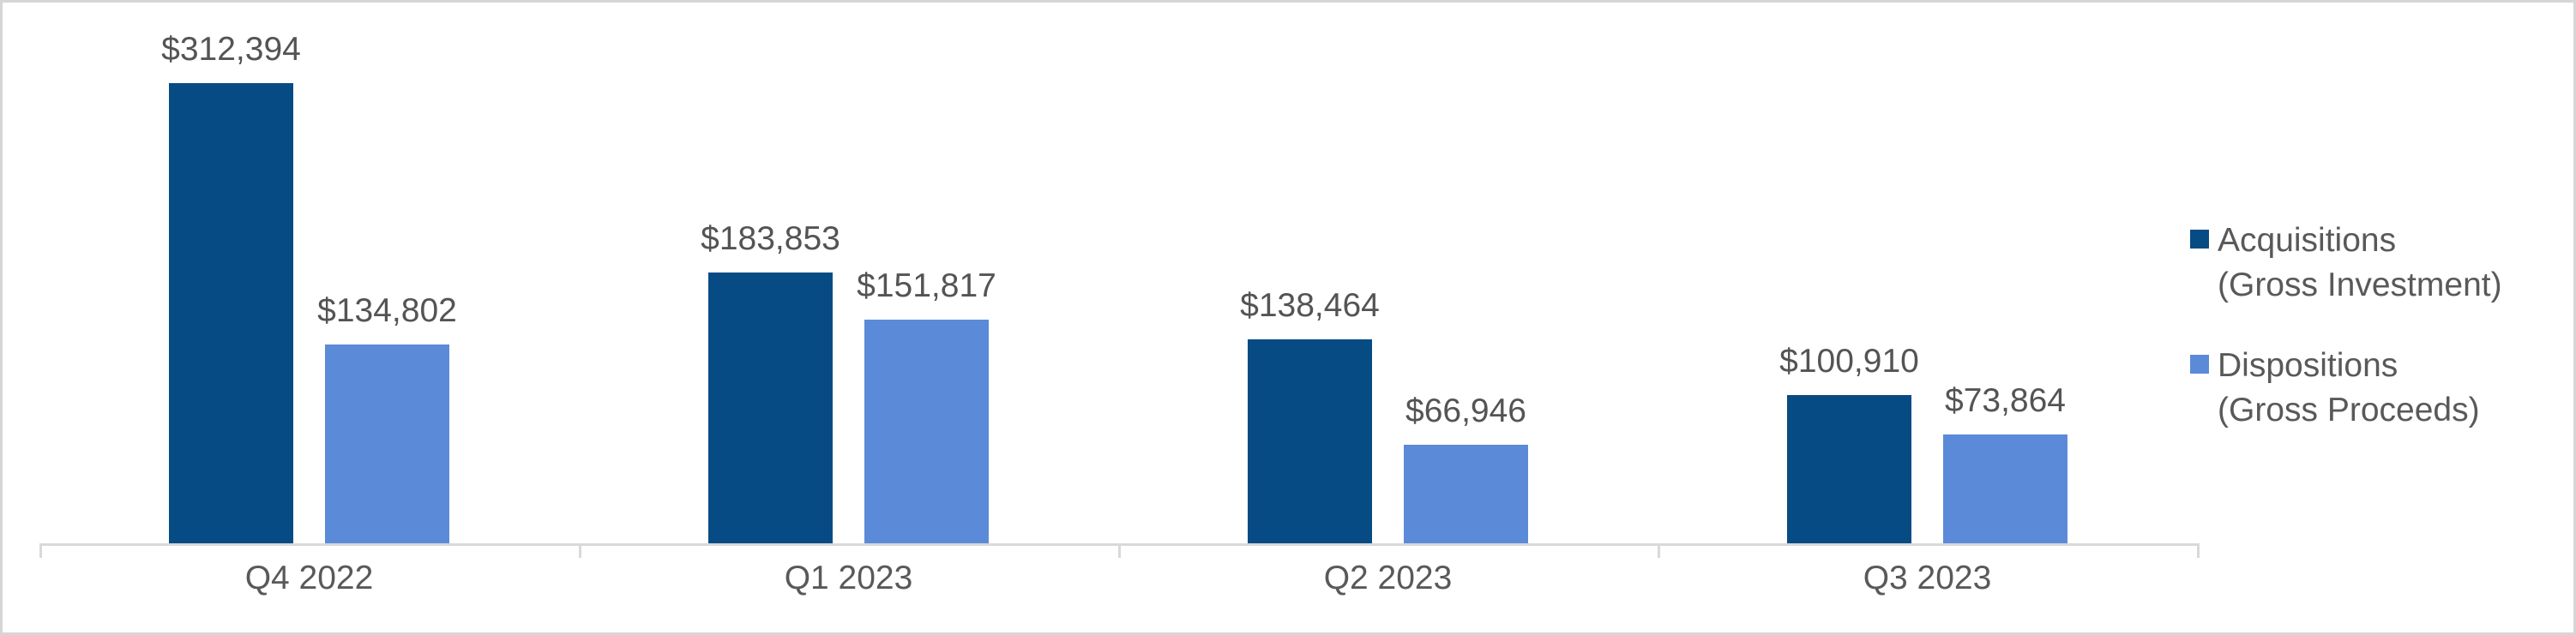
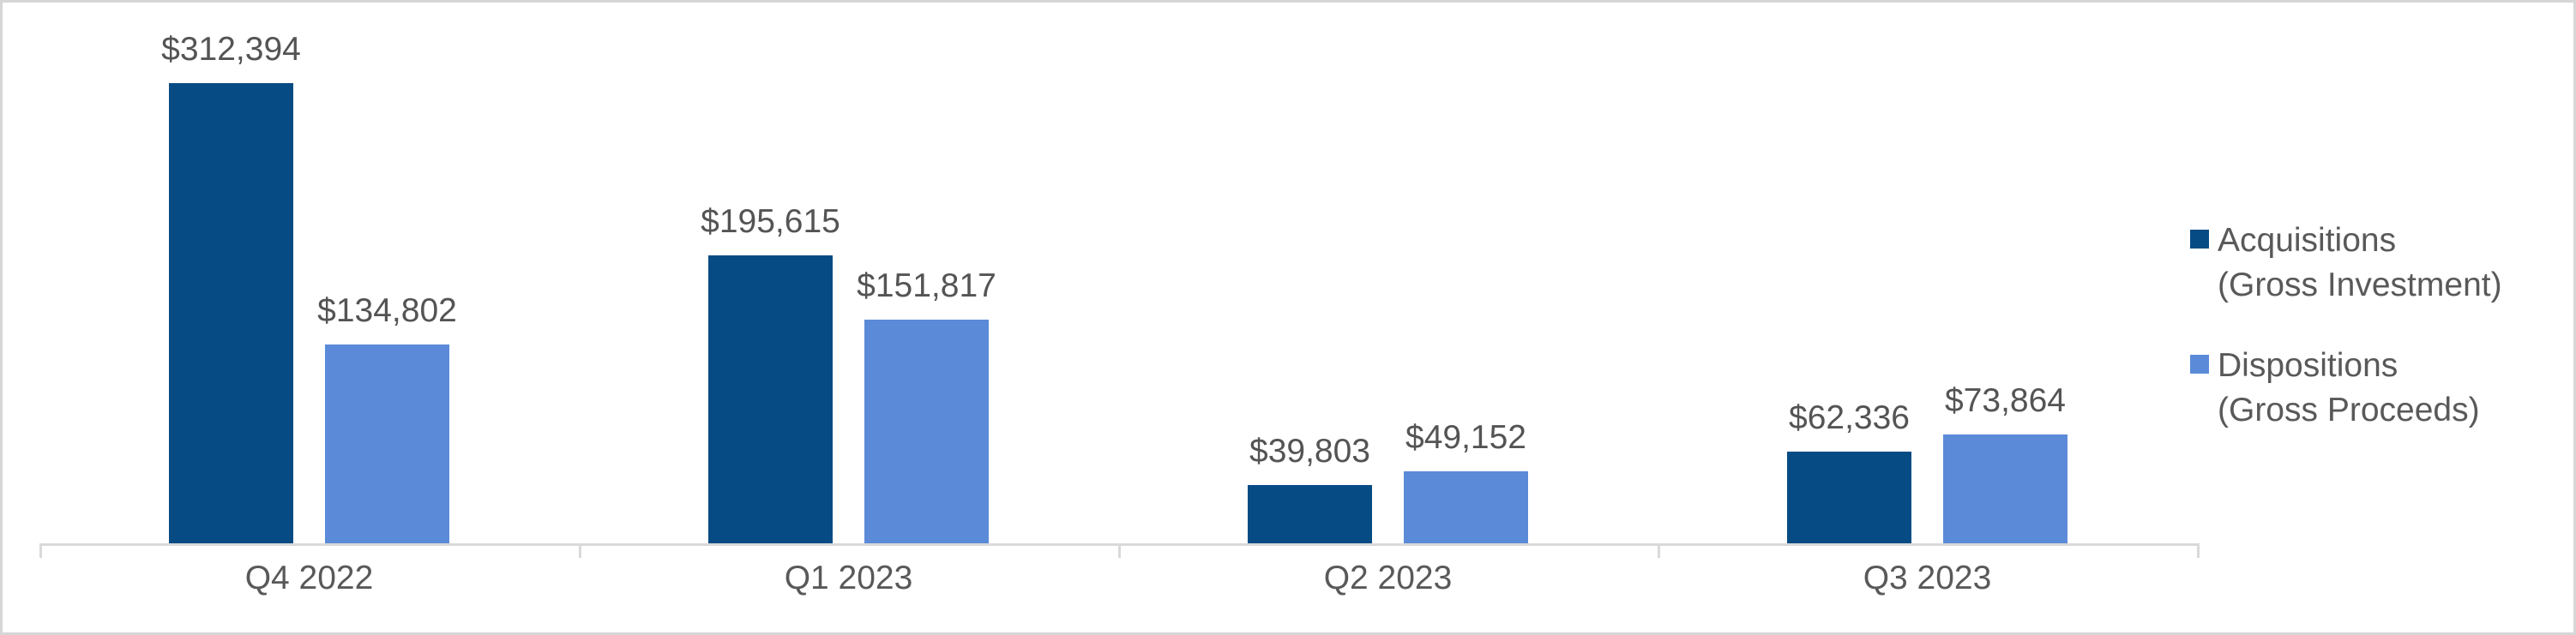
Acquisitions (Gross Investment)/Q1 2023: $183,853 -> $195,615
Acquisitions (Gross Investment)/Q2 2023: $138,464 -> $39,803
Dispositions (Gross Proceeds)/Q2 2023: $66,946 -> $49,152
Acquisitions (Gross Investment)/Q3 2023: $100,910 -> $62,336
